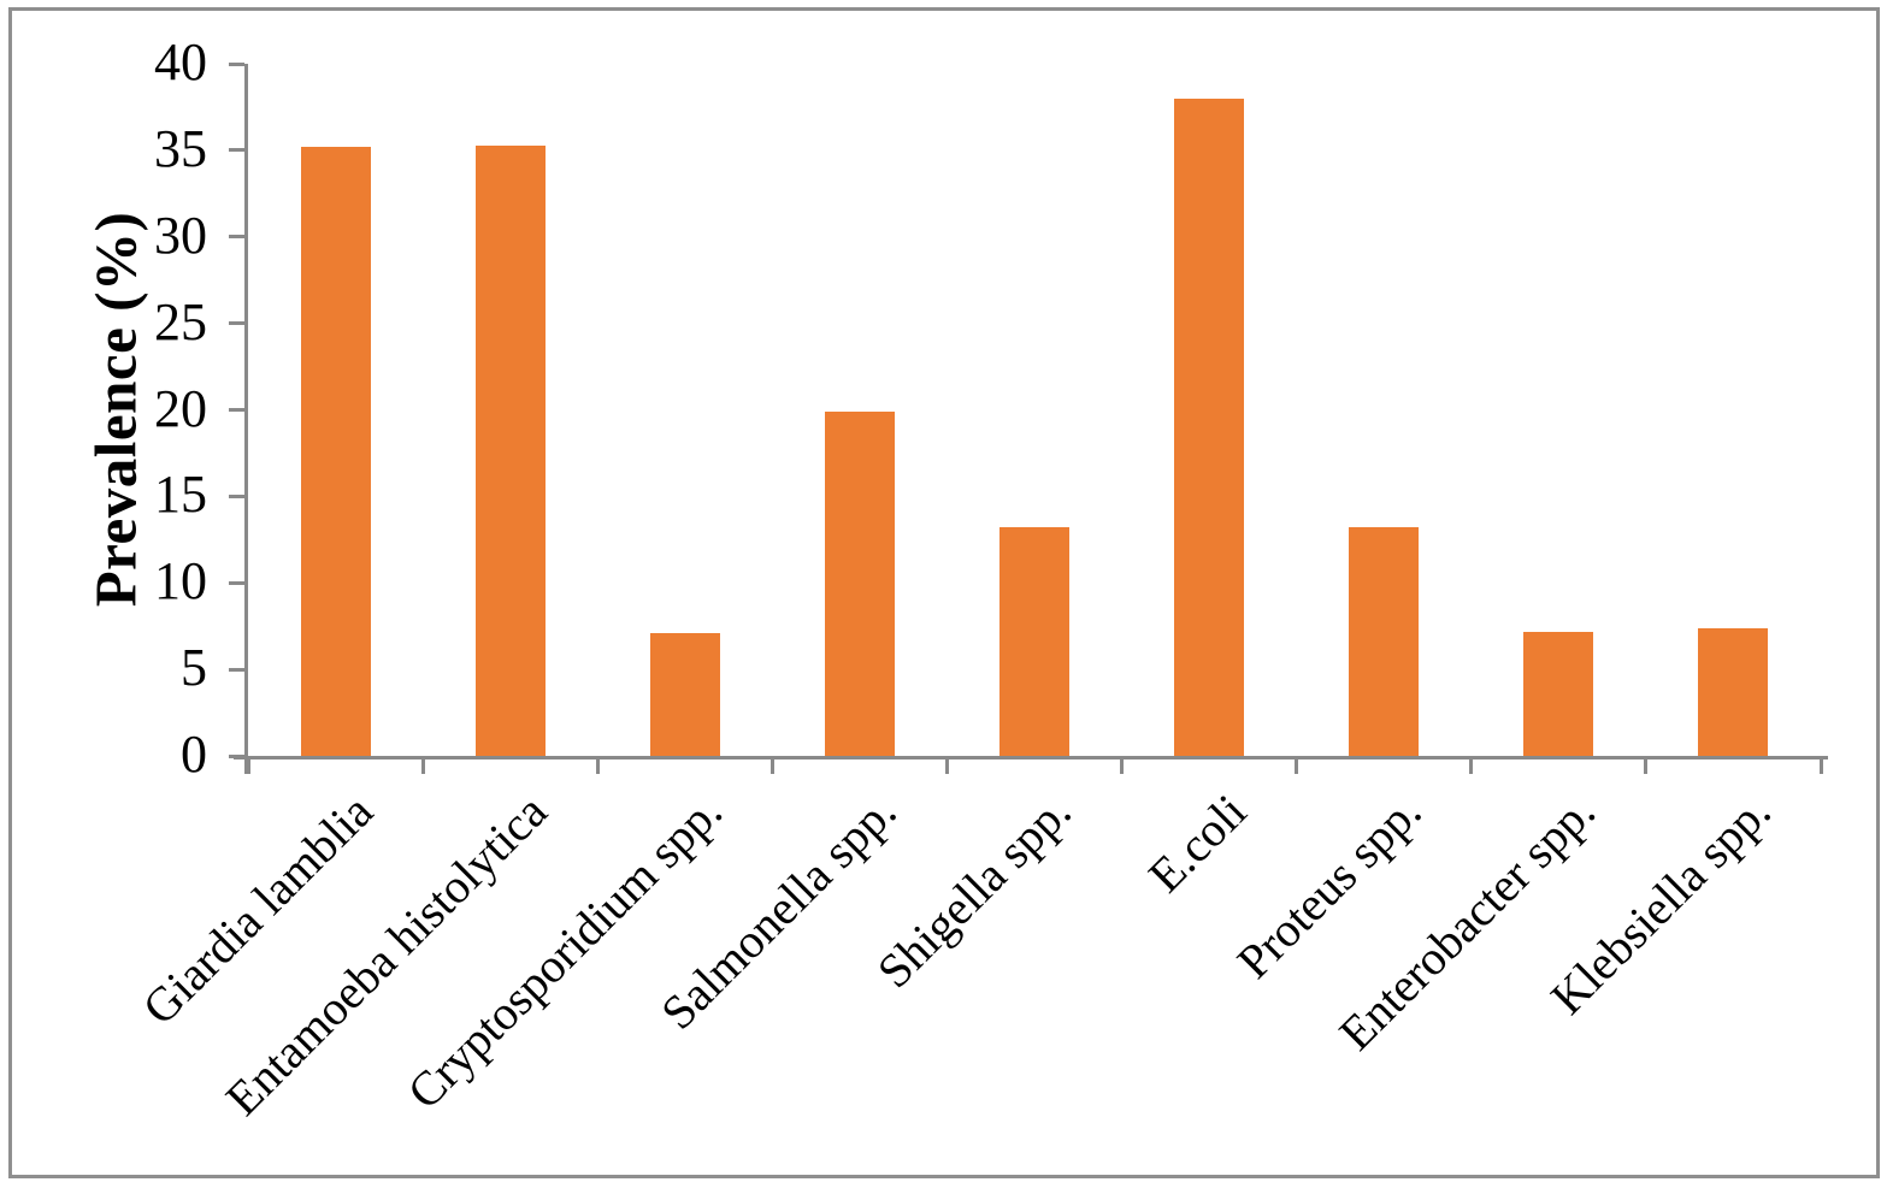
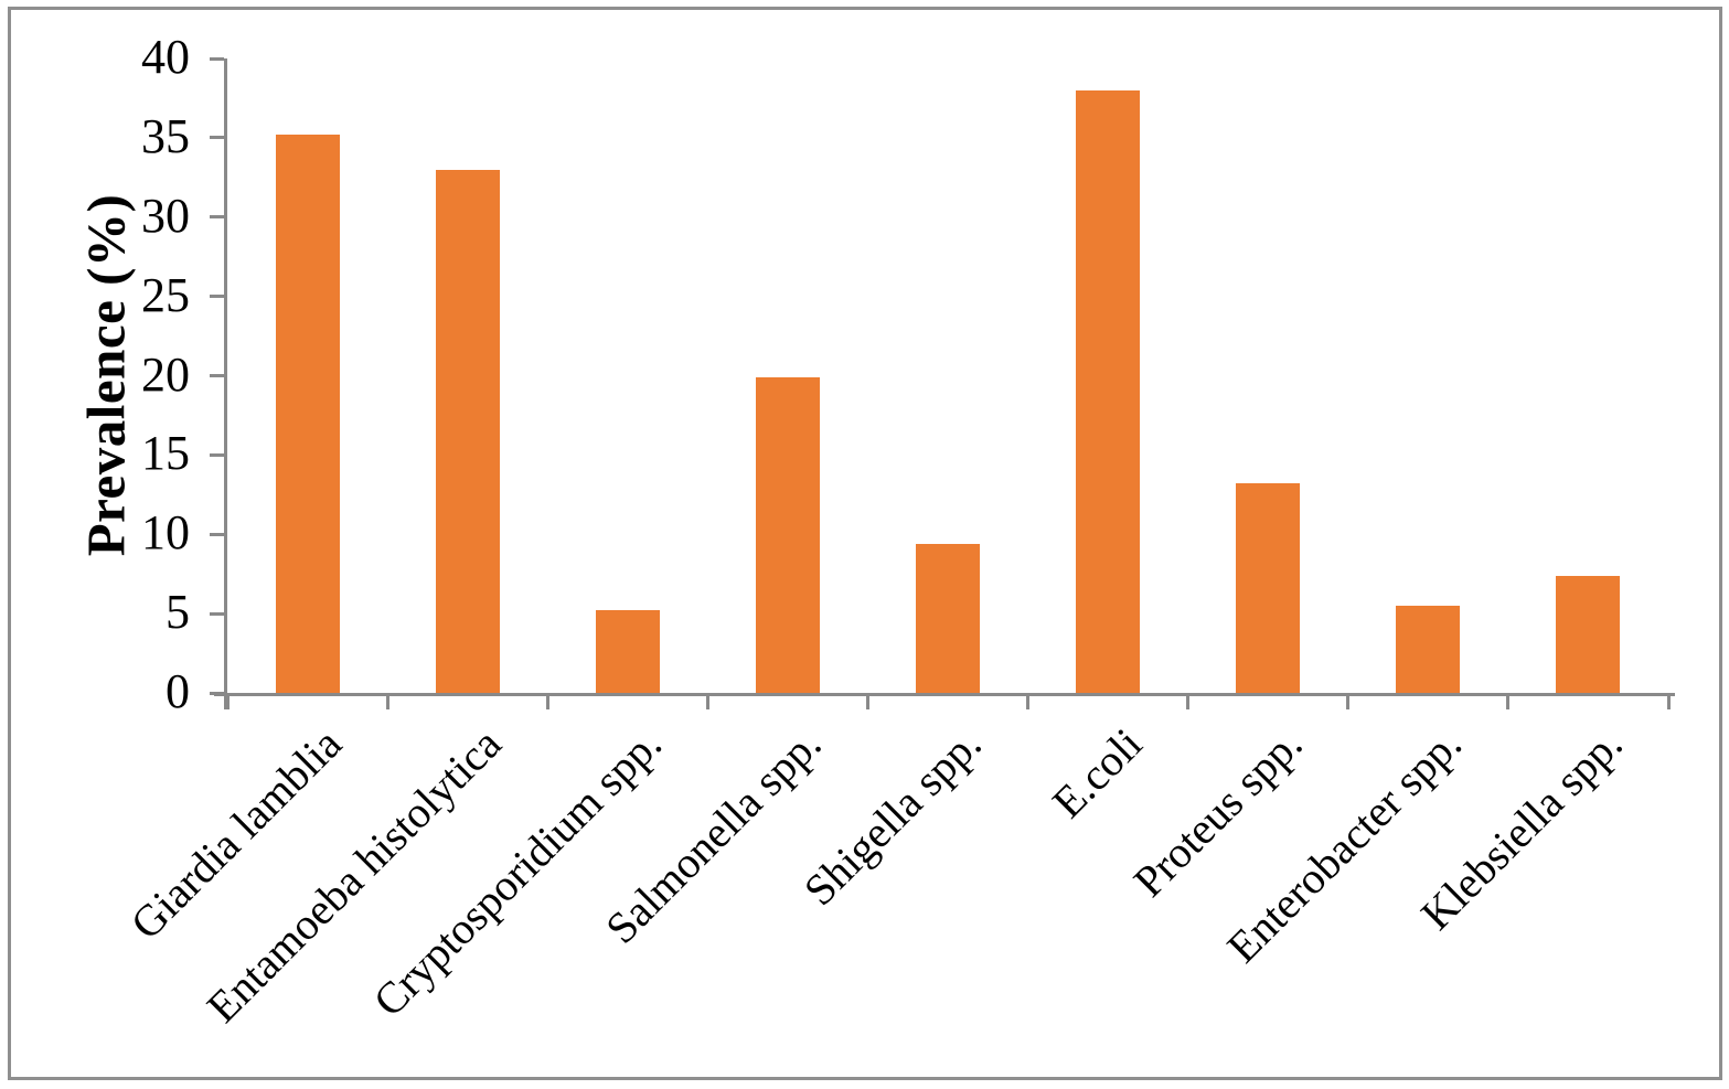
Entamoeba histolytica: 35.3 -> 33.0
Cryptosporidium spp.: 7.1 -> 5.2
Shigella spp.: 13.2 -> 9.4
Enterobacter spp.: 7.2 -> 5.5
